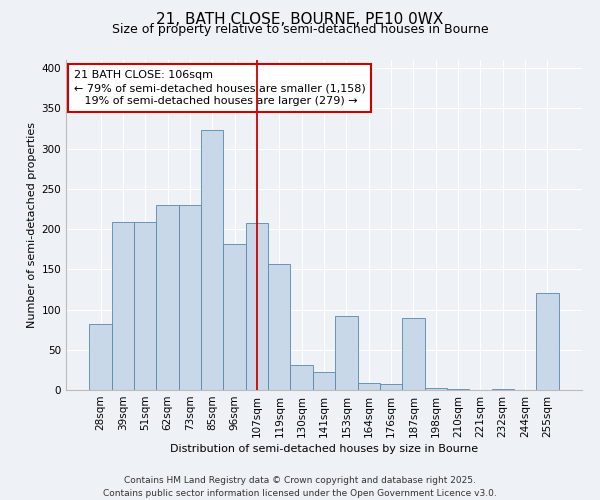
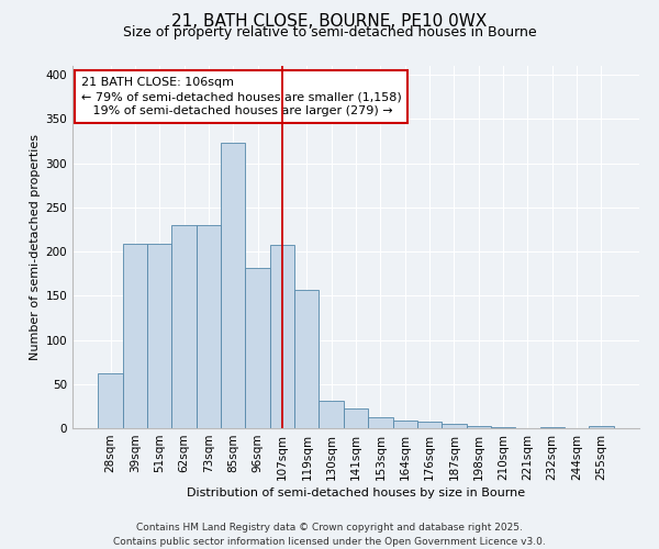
28sqm: 82 -> 62
153sqm: 92 -> 13
187sqm: 90 -> 5
255sqm: 120 -> 2
